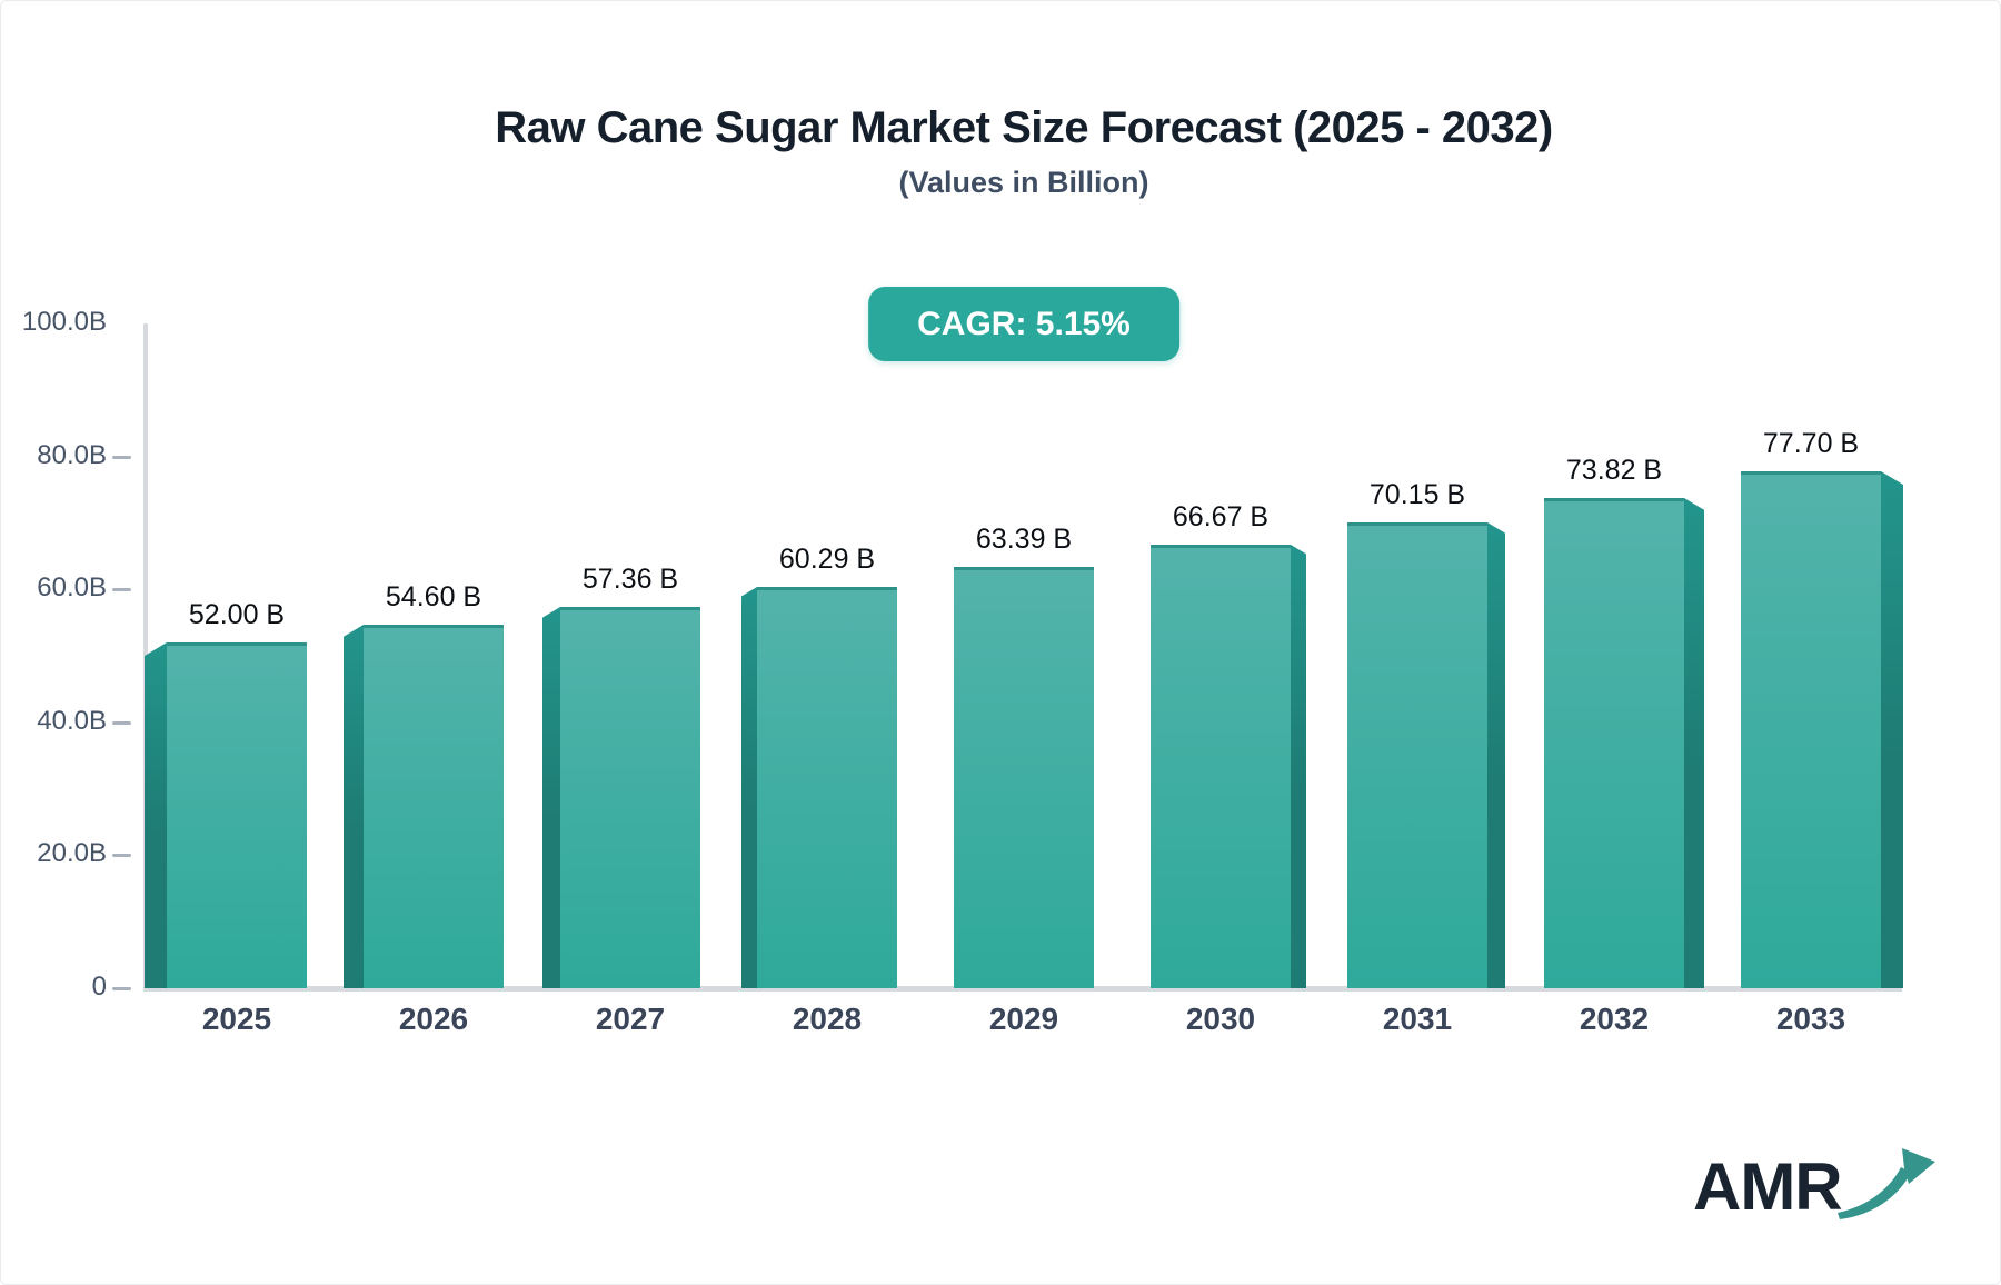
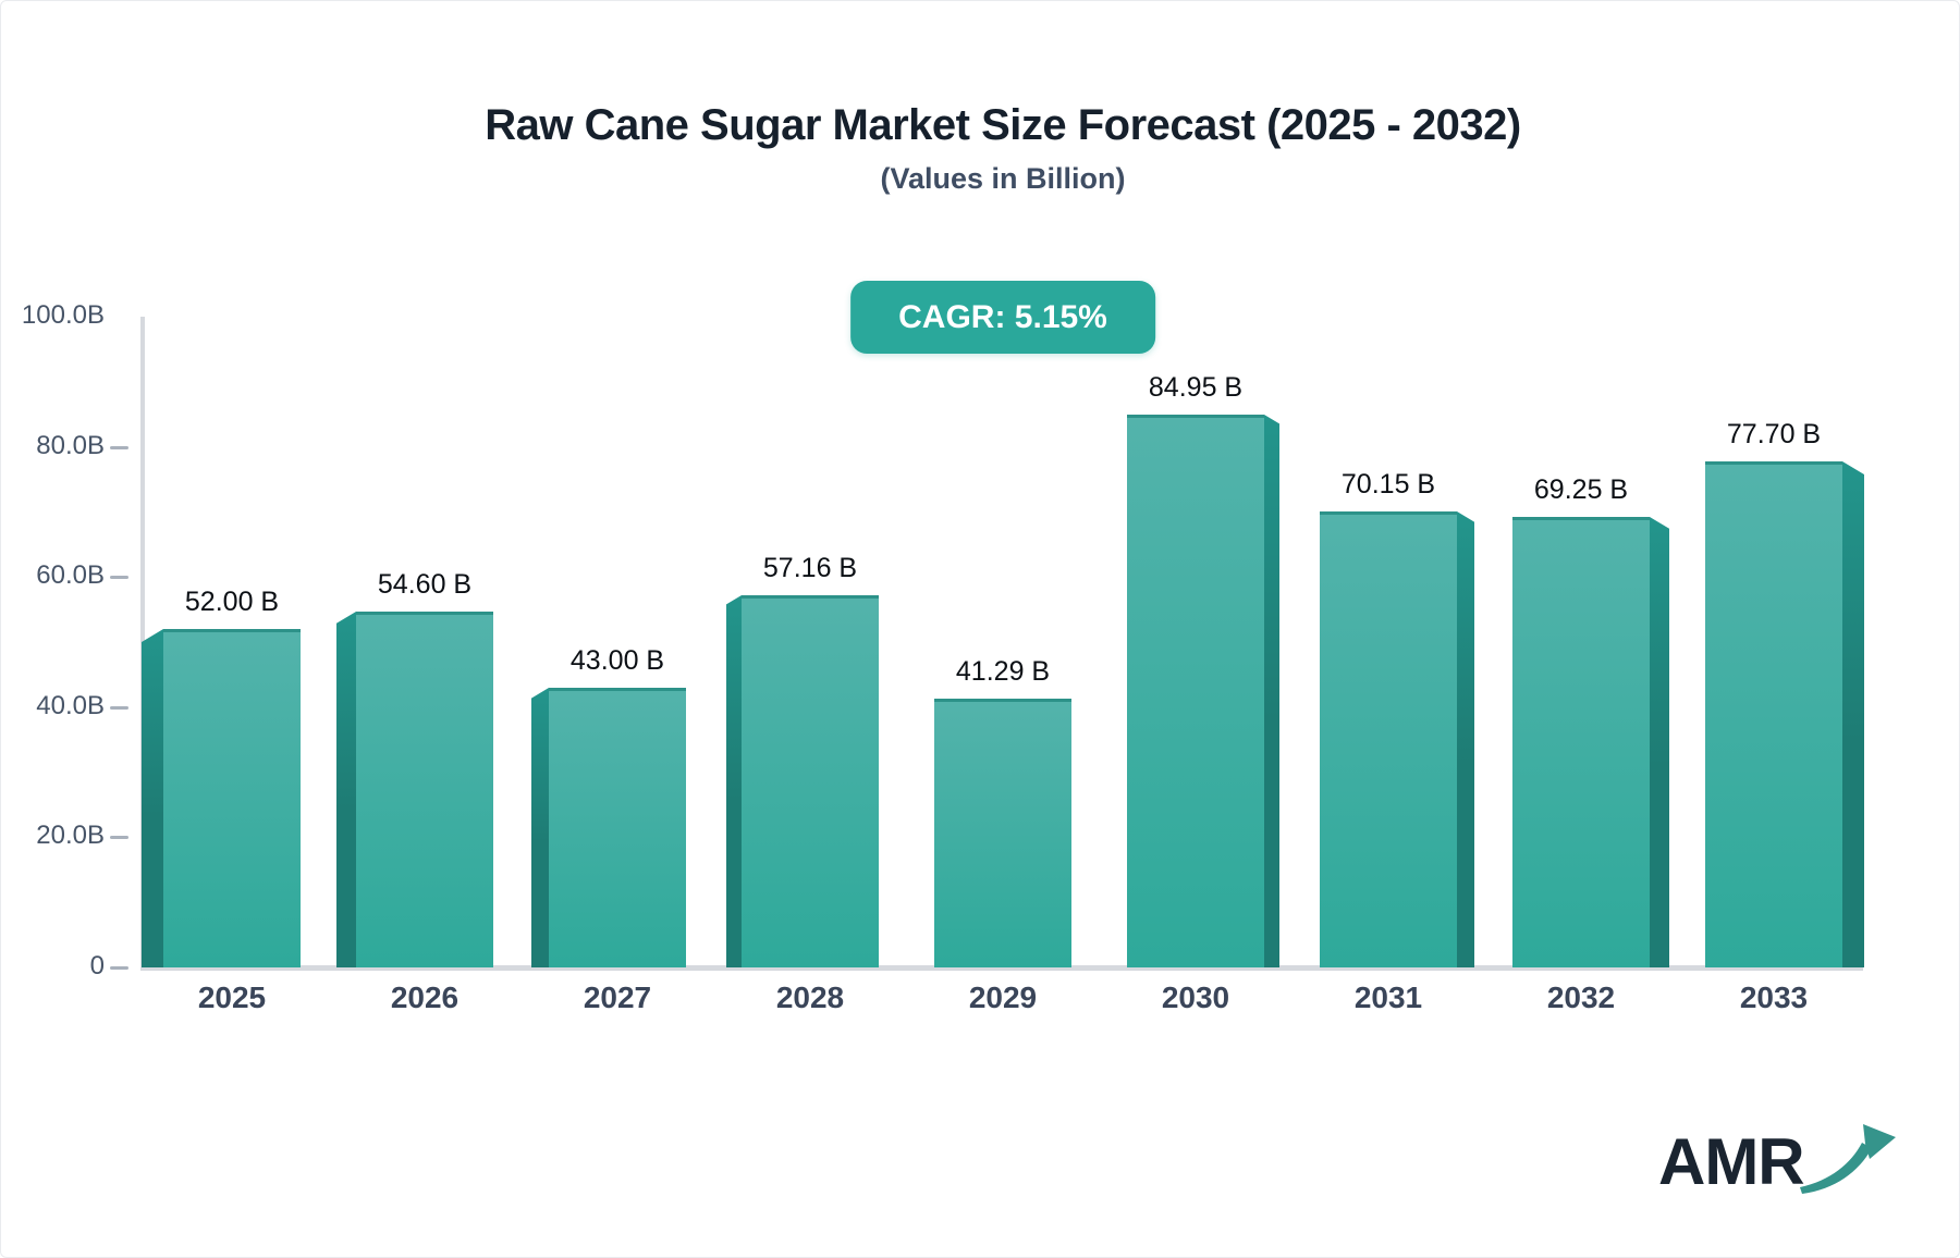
2027: 57.36 -> 43.00
2028: 60.29 -> 57.16
2029: 63.39 -> 41.29
2030: 66.67 -> 84.95
2032: 73.82 -> 69.25
